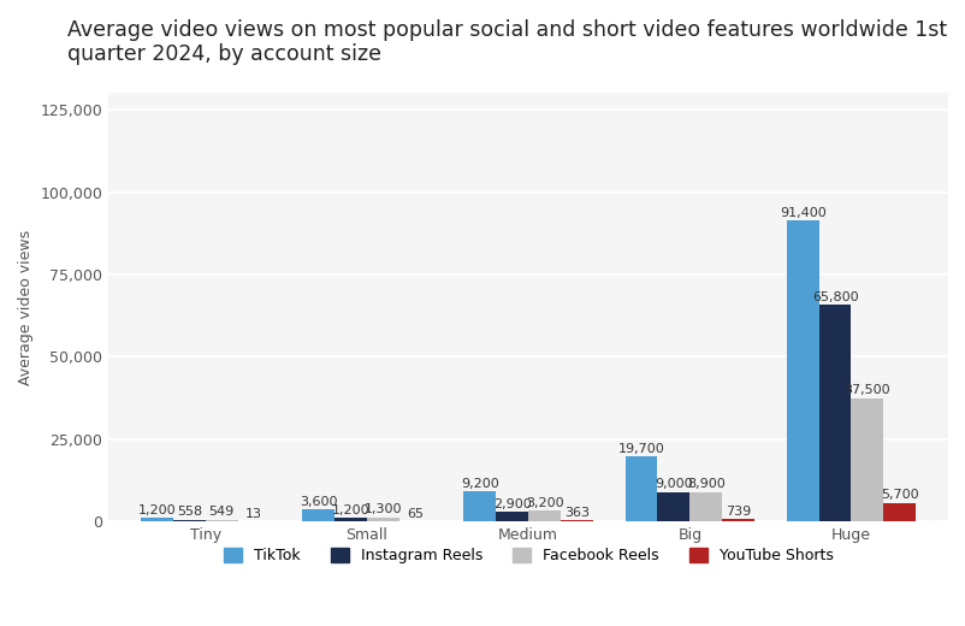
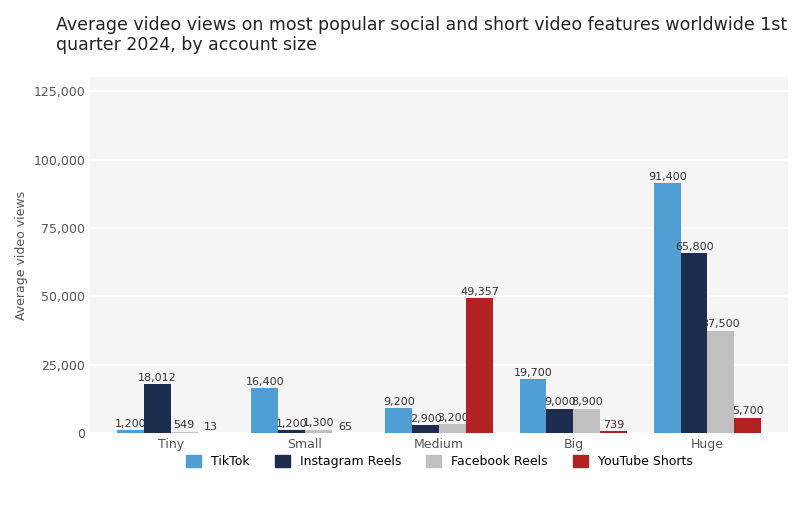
Instagram Reels/Tiny: 558 -> 18,012
TikTok/Small: 3,600 -> 16,400
YouTube Shorts/Medium: 363 -> 49,357
